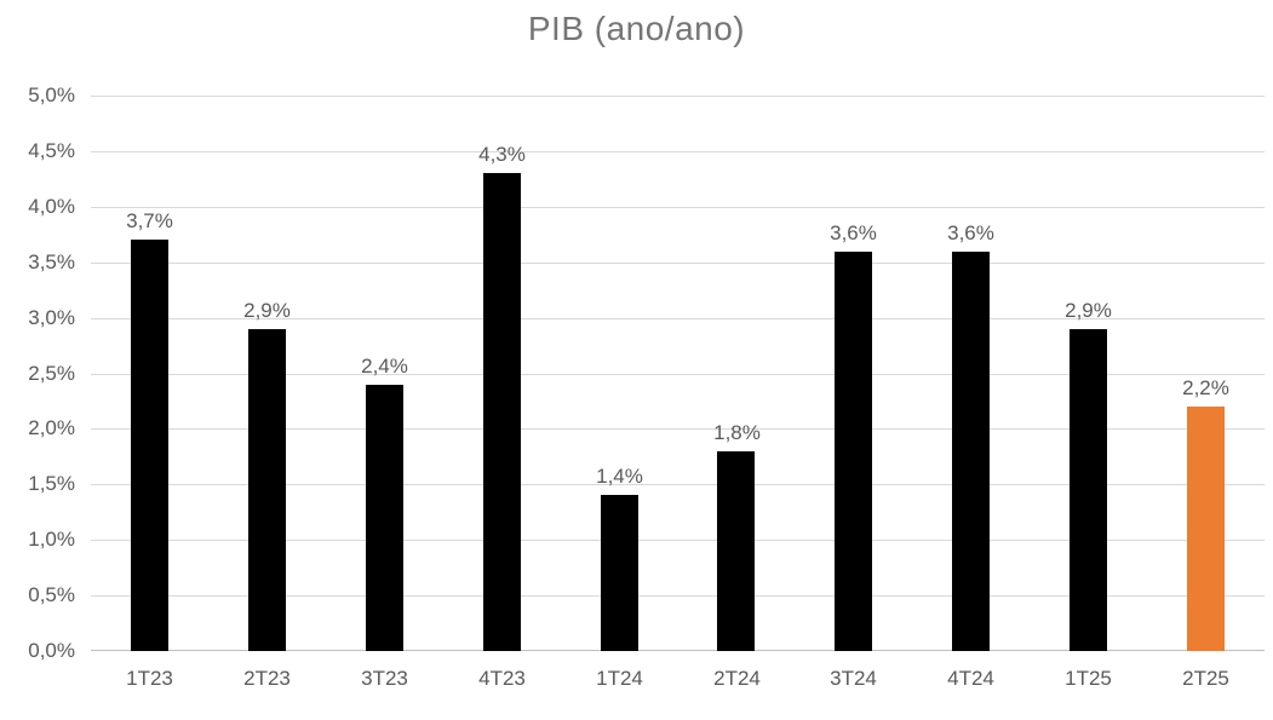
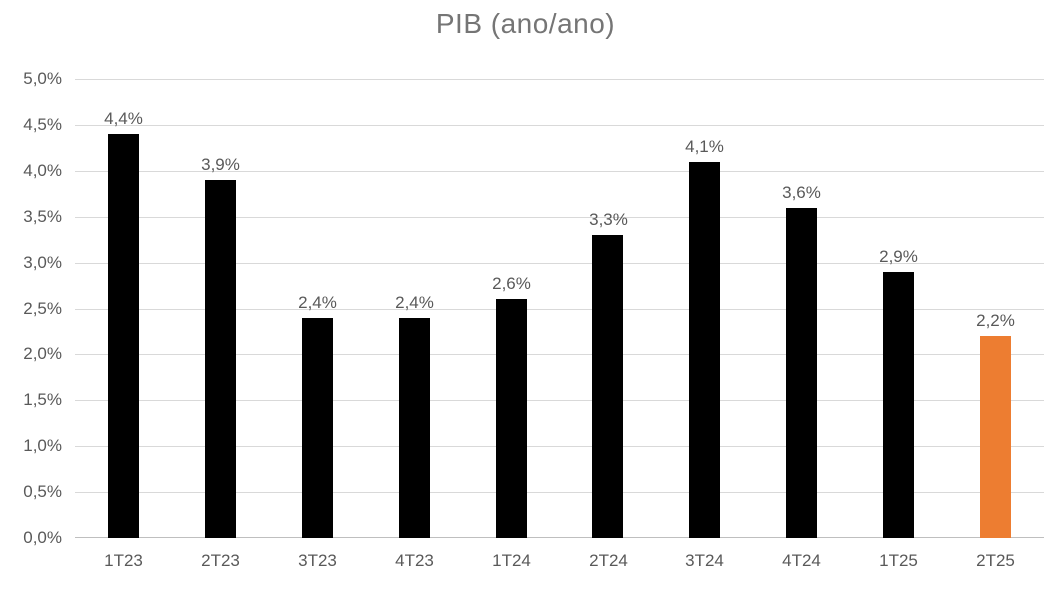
1T23: 3,7% -> 4,4%
2T23: 2,9% -> 3,9%
4T23: 4,3% -> 2,4%
1T24: 1,4% -> 2,6%
2T24: 1,8% -> 3,3%
3T24: 3,6% -> 4,1%
